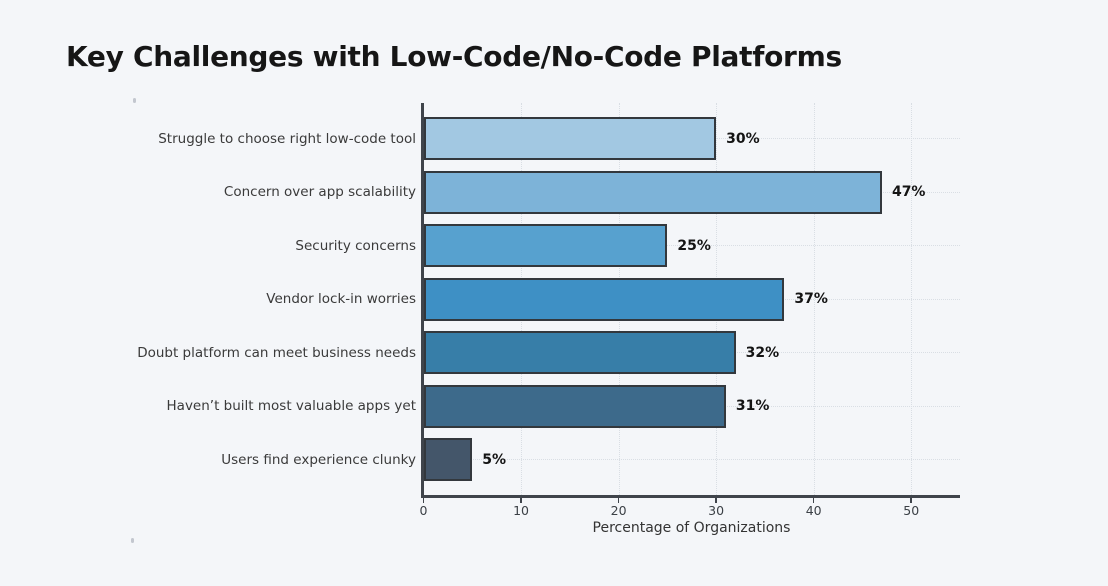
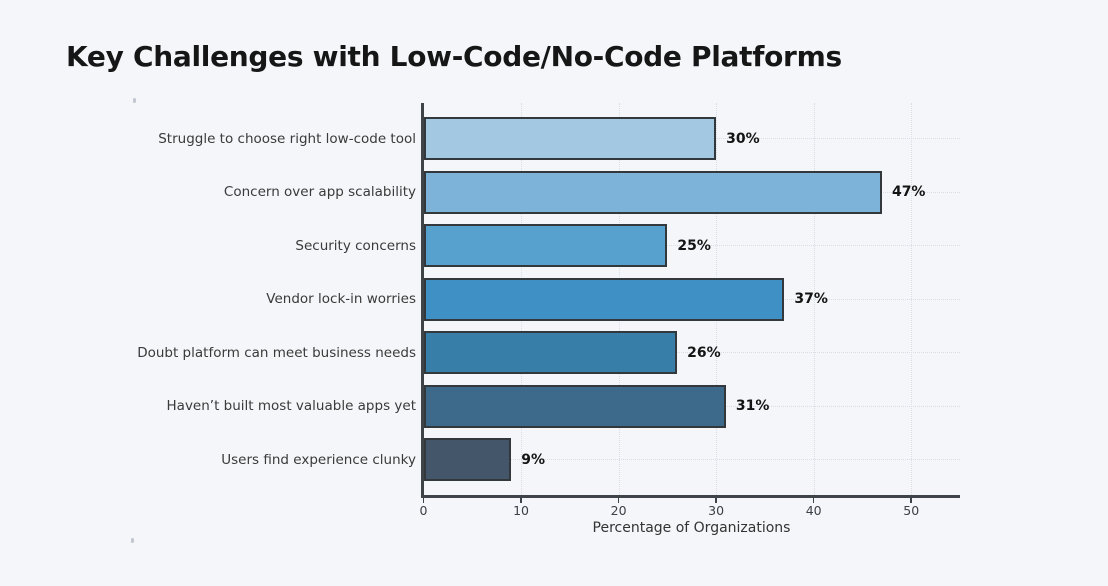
Doubt platform can meet business needs: 32% -> 26%
Users find experience clunky: 5% -> 9%
